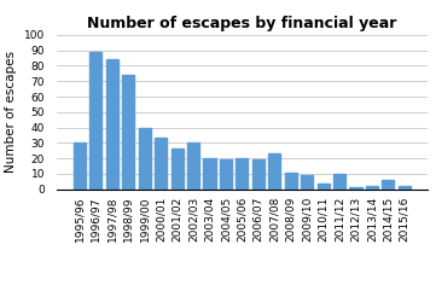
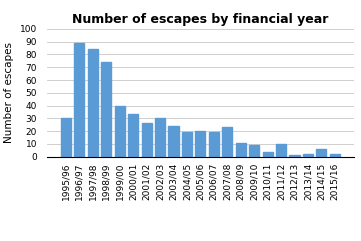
2003/04: 20 -> 24
